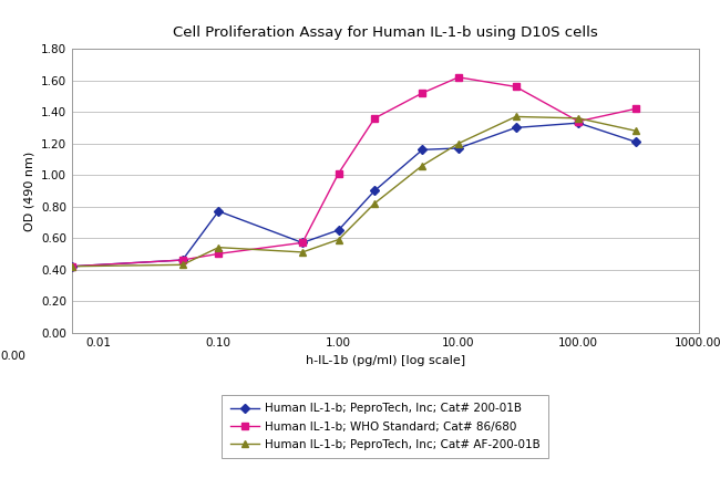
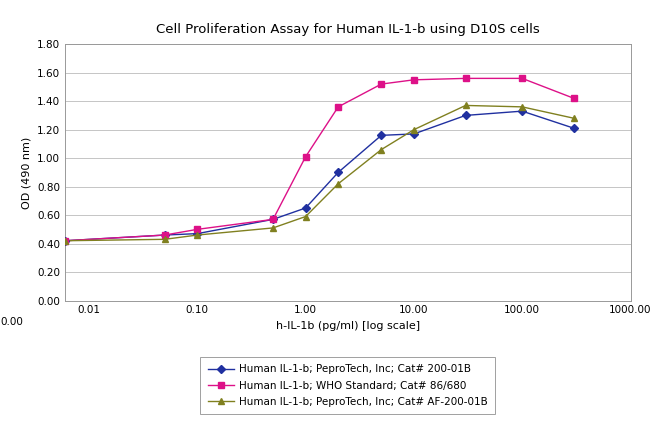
Human IL-1-b; PeproTech, Inc; Cat# 200-01B/0.10: 0.77 -> 0.47
Human IL-1-b; PeproTech, Inc; Cat# AF-200-01B/0.10: 0.54 -> 0.46
Human IL-1-b; WHO Standard; Cat# 86/680/10.00: 1.62 -> 1.55
Human IL-1-b; WHO Standard; Cat# 86/680/100.00: 1.34 -> 1.56
